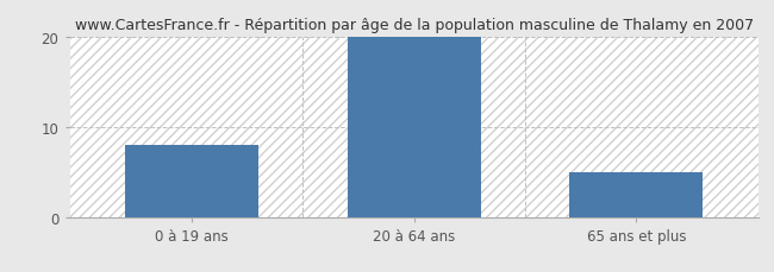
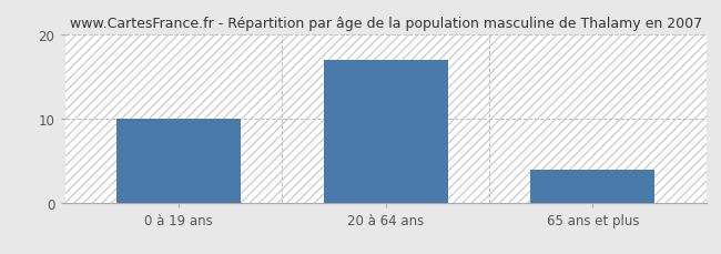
0 à 19 ans: 8 -> 10
20 à 64 ans: 20 -> 17
65 ans et plus: 5 -> 4
